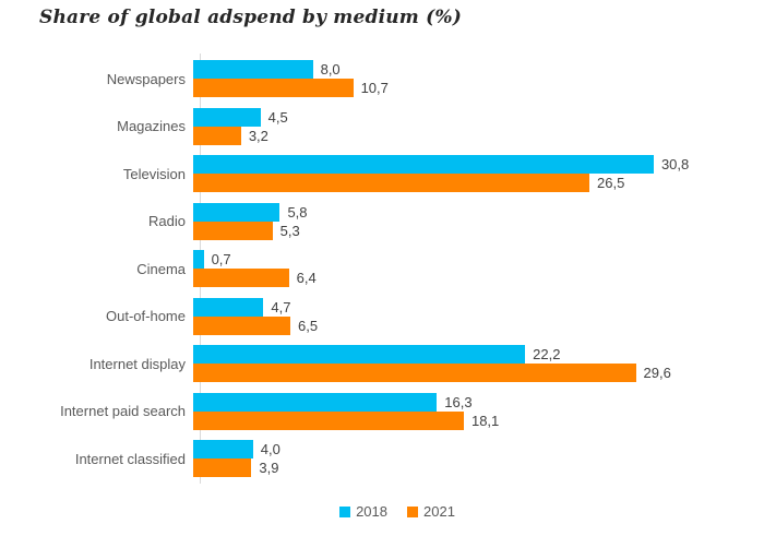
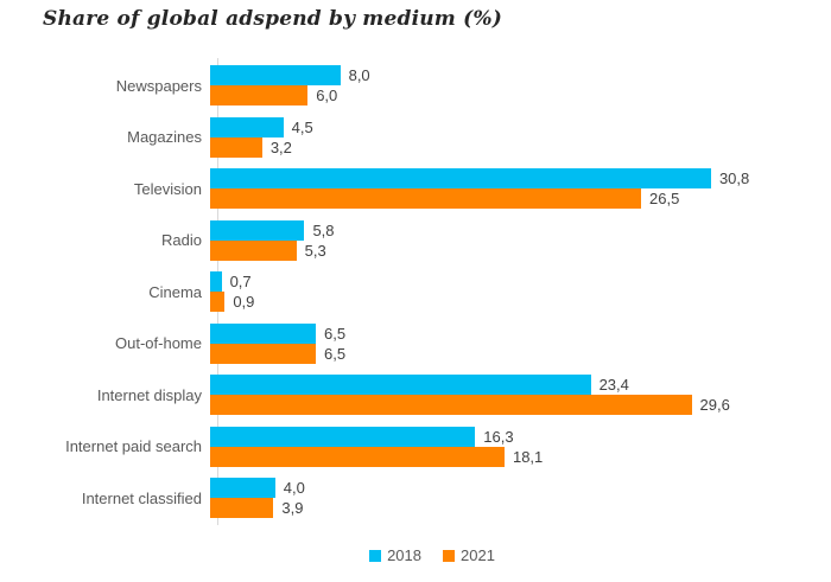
2021/Newspapers: 10,7 -> 6,0
2021/Cinema: 6,4 -> 0,9
2018/Out-of-home: 4,7 -> 6,5
2018/Internet display: 22,2 -> 23,4
